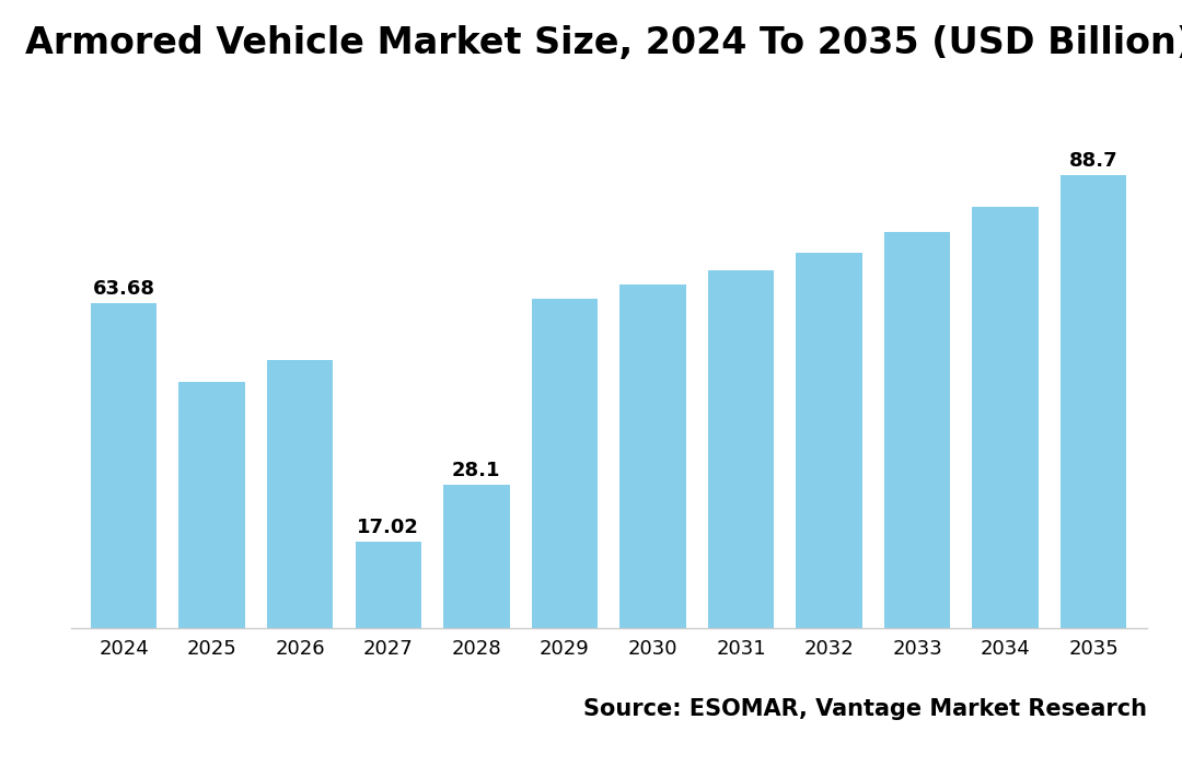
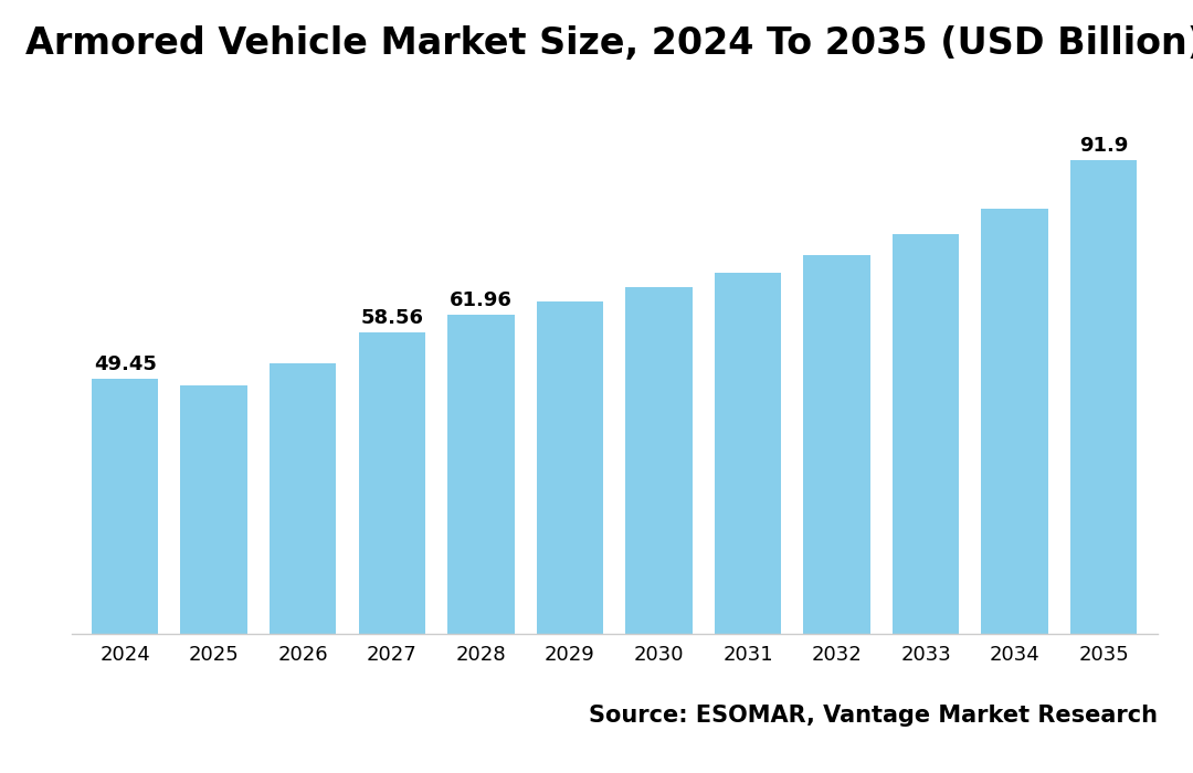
2024: 63.68 -> 49.45
2027: 17.02 -> 58.56
2028: 28.1 -> 61.96
2035: 88.7 -> 91.9
